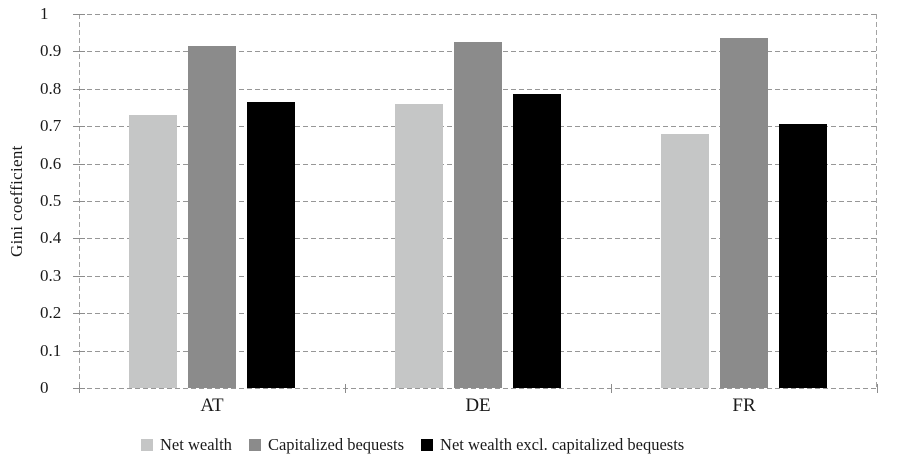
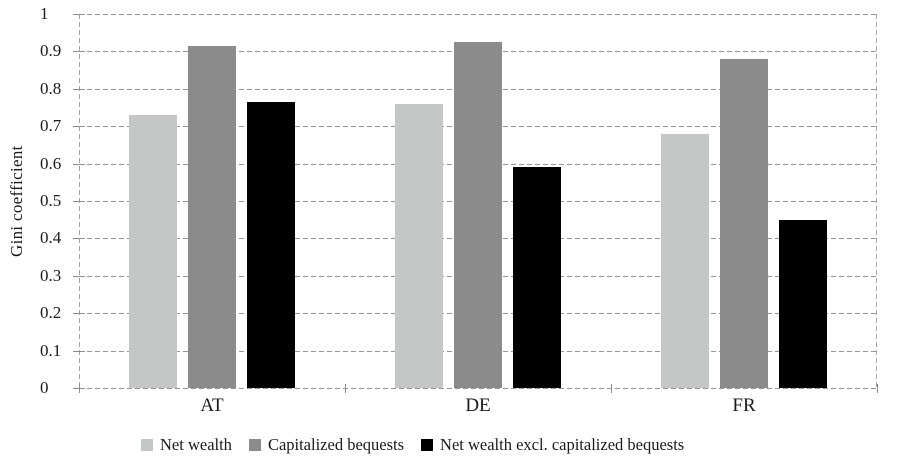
Net wealth excl. capitalized bequests/DE: 0.79 -> 0.59
Capitalized bequests/FR: 0.94 -> 0.88
Net wealth excl. capitalized bequests/FR: 0.70 -> 0.45
